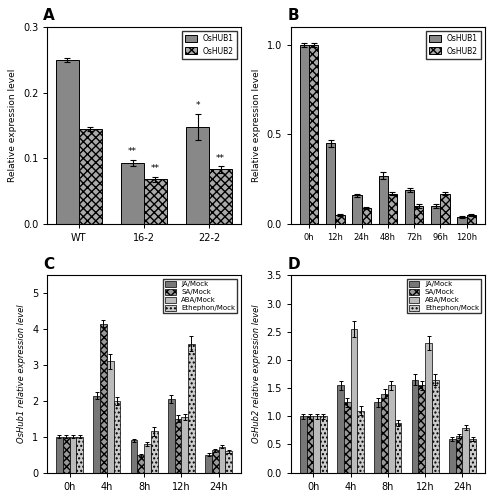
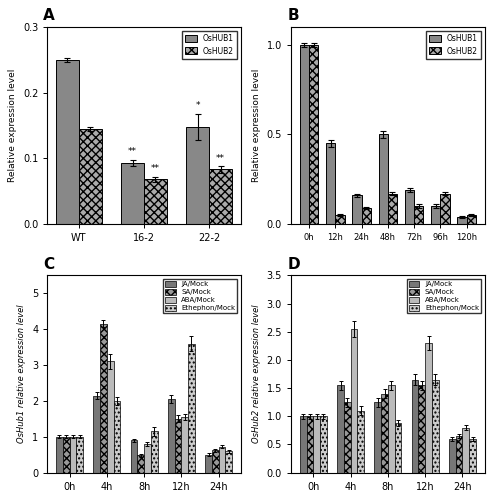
OsHUB1/48h: 0.27 -> 0.50
